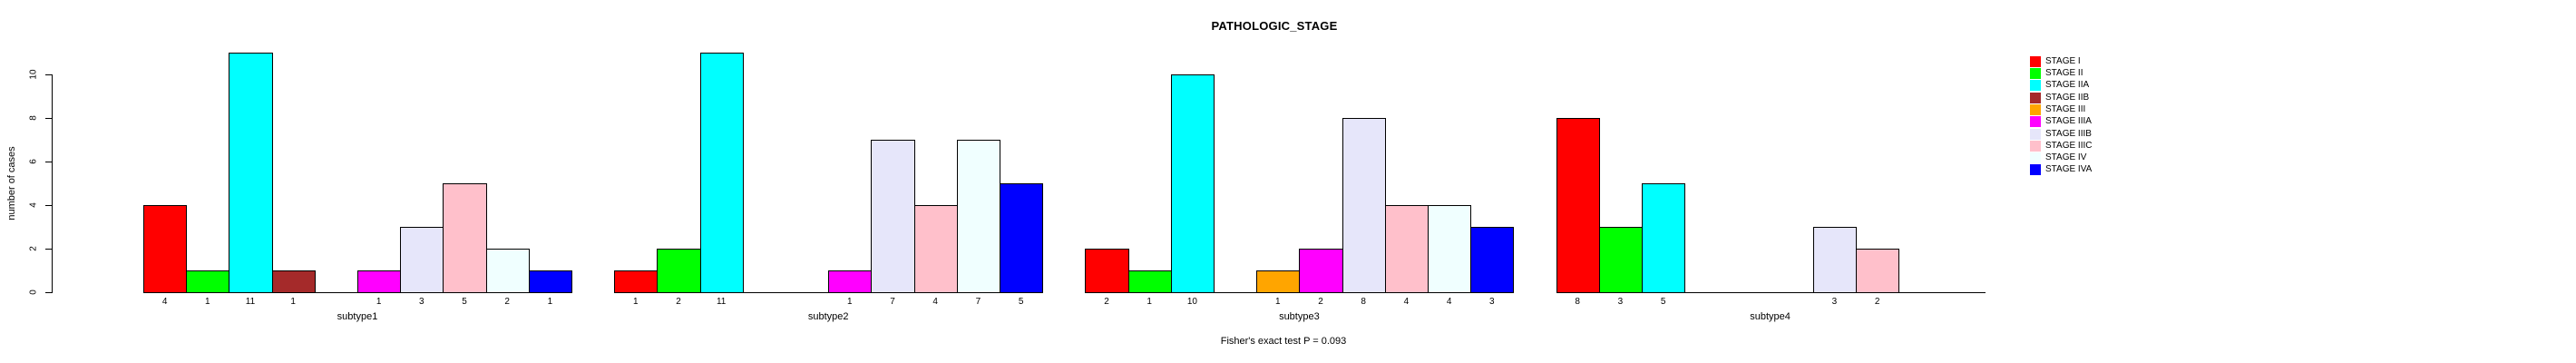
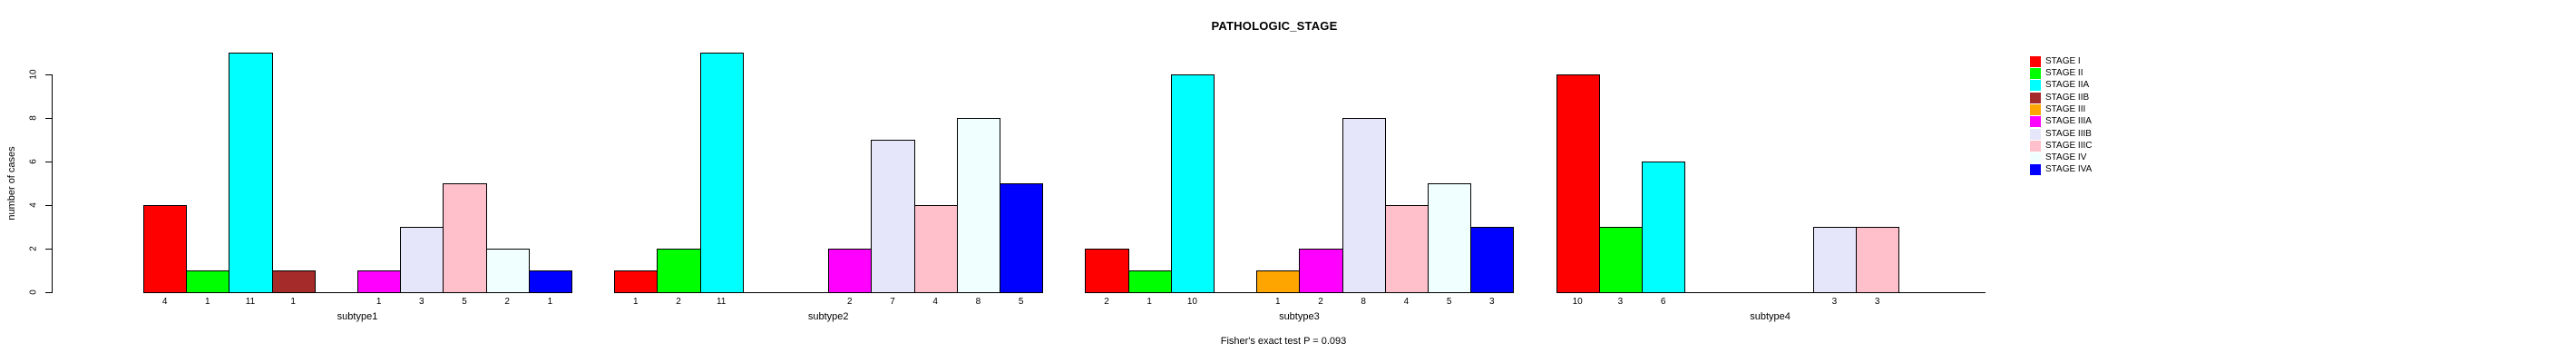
STAGE IIIA/subtype2: 1 -> 2
STAGE IV/subtype2: 7 -> 8
STAGE IV/subtype3: 4 -> 5
STAGE I/subtype4: 8 -> 10
STAGE IIA/subtype4: 5 -> 6
STAGE IIIC/subtype4: 2 -> 3
